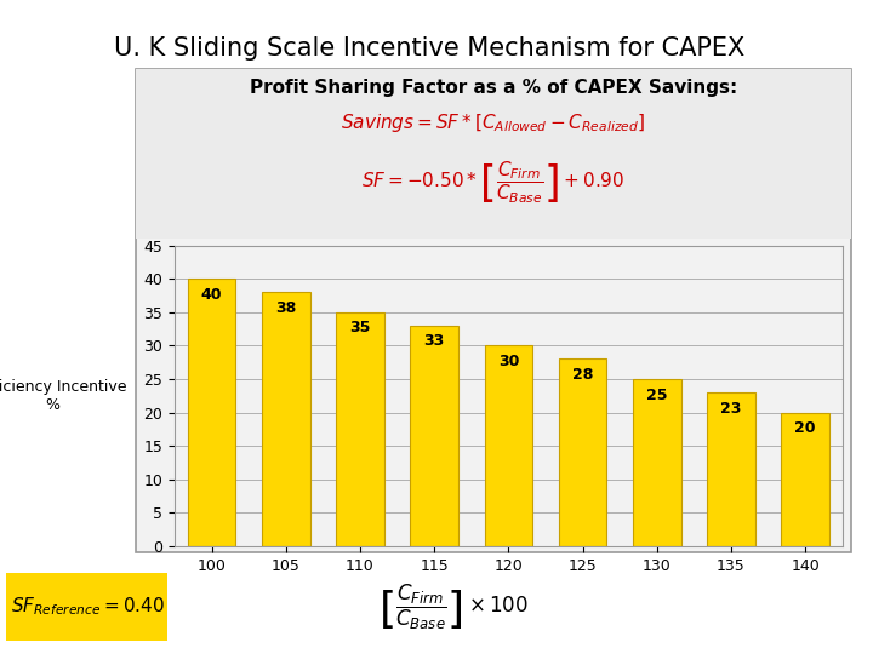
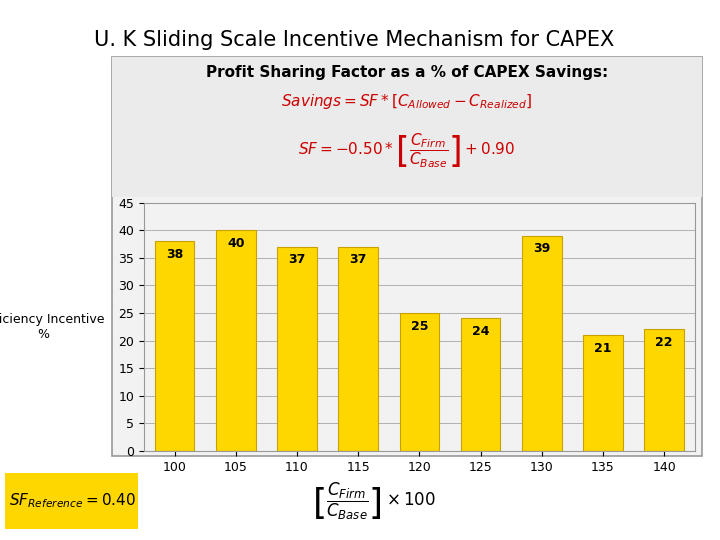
100: 40 -> 38
105: 38 -> 40
110: 35 -> 37
115: 33 -> 37
120: 30 -> 25
125: 28 -> 24
130: 25 -> 39
135: 23 -> 21
140: 20 -> 22
